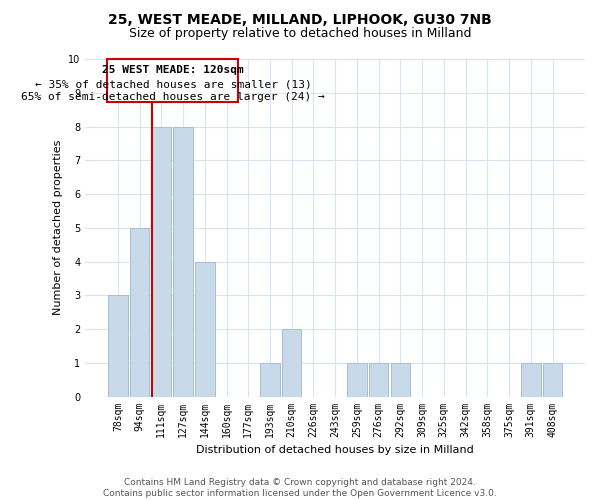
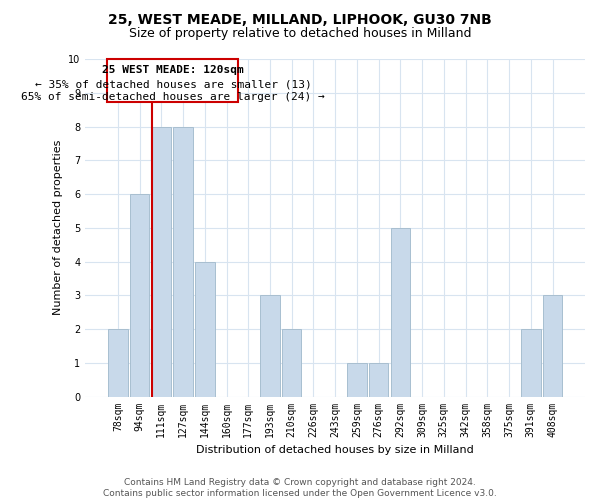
78sqm: 3 -> 2
94sqm: 5 -> 6
193sqm: 1 -> 3
292sqm: 1 -> 5
391sqm: 1 -> 2
408sqm: 1 -> 3
